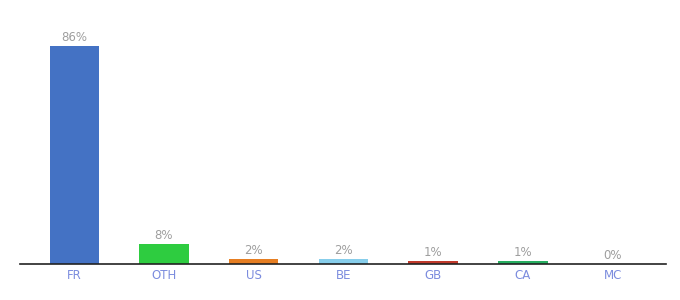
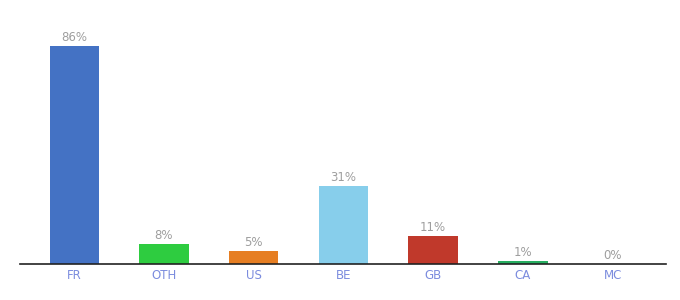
US: 2% -> 5%
BE: 2% -> 31%
GB: 1% -> 11%
